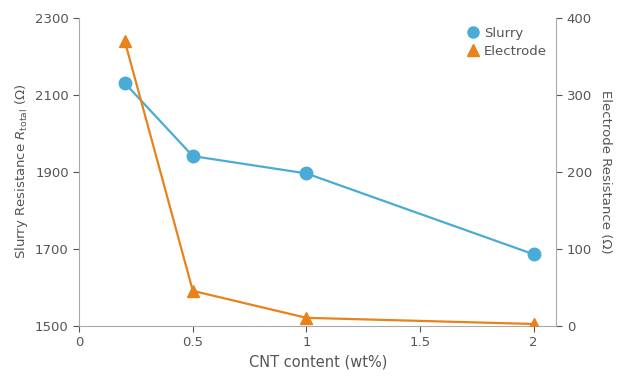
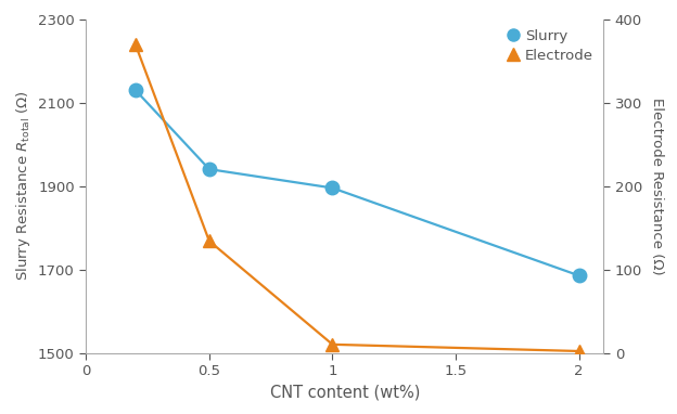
Electrode/0.5: 45 -> 134
